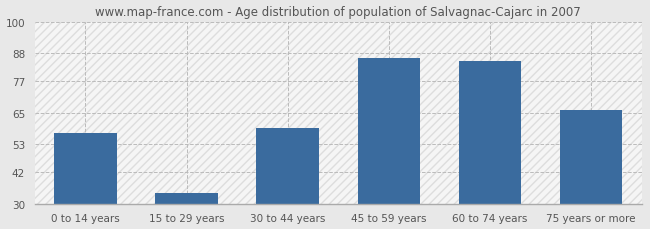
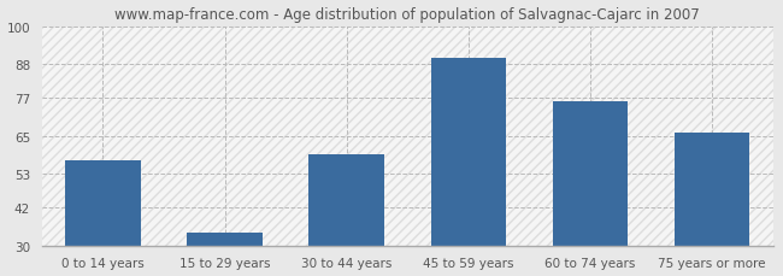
45 to 59 years: 86 -> 90
60 to 74 years: 85 -> 76
